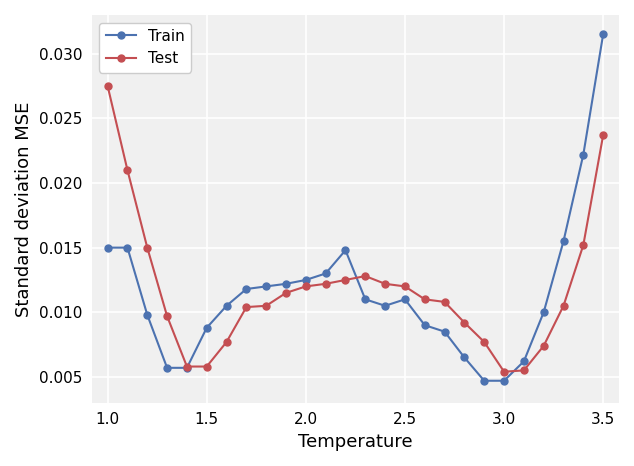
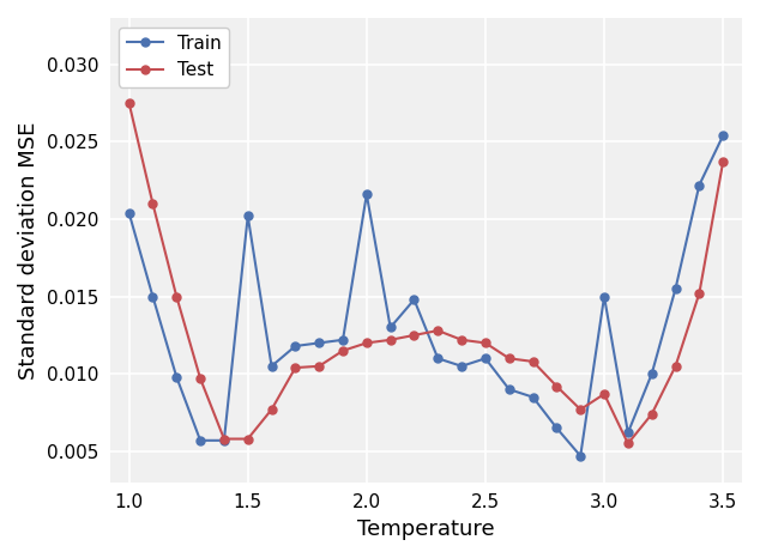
Train/1.0: 0.0150 -> 0.0204
Train/1.5: 0.0088 -> 0.0202
Train/2.0: 0.0125 -> 0.0216
Train/3.0: 0.0047 -> 0.0150
Test/3.0: 0.0054 -> 0.0087
Train/3.5: 0.0315 -> 0.0254
